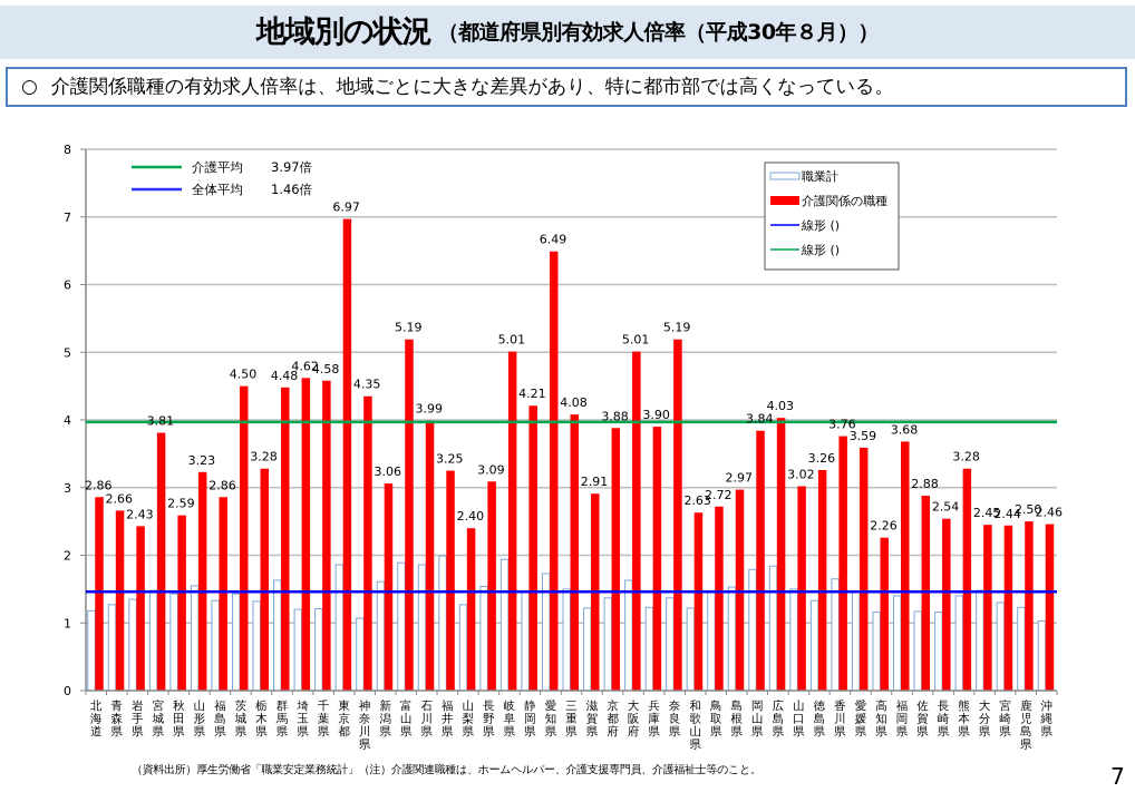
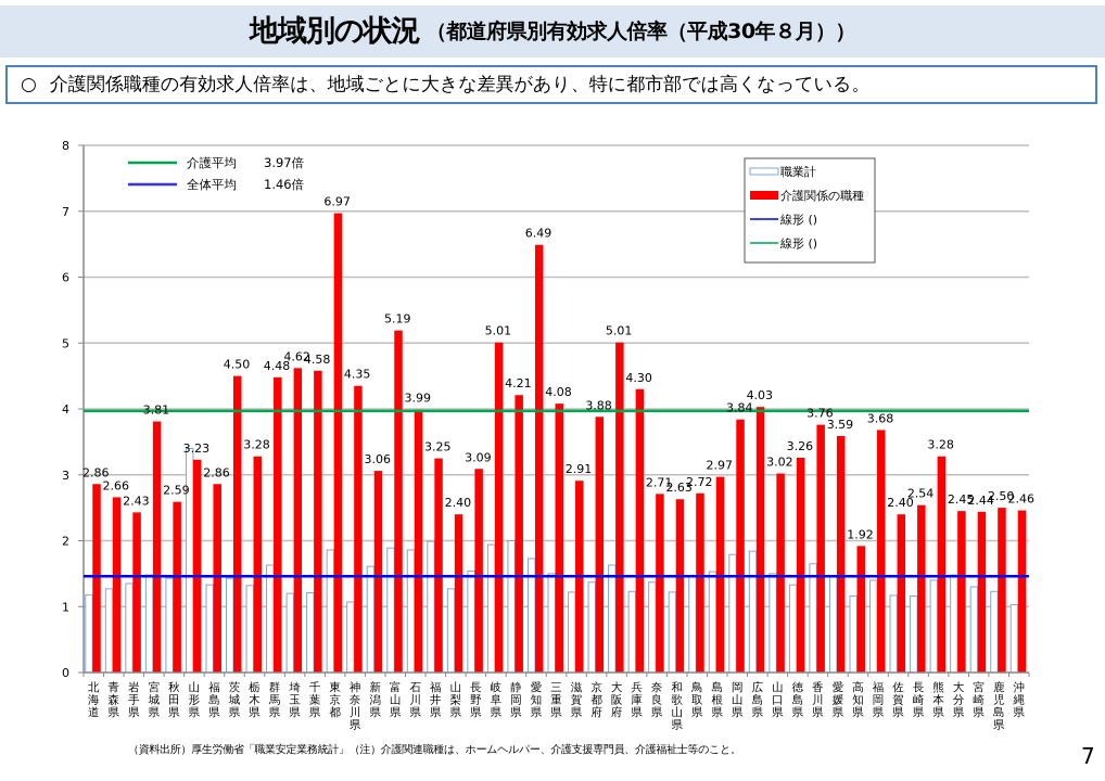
職業計/山形県: 1.6 -> 3.4
職業計/静岡県: 1.5 -> 2.0
介護関係の職種/兵庫県: 3.90 -> 4.30
介護関係の職種/奈良県: 5.19 -> 2.71
介護関係の職種/高知県: 2.26 -> 1.92
介護関係の職種/佐賀県: 2.88 -> 2.40
